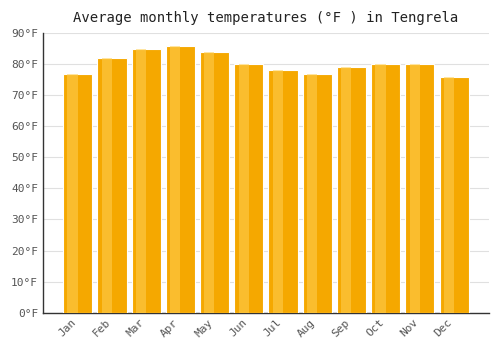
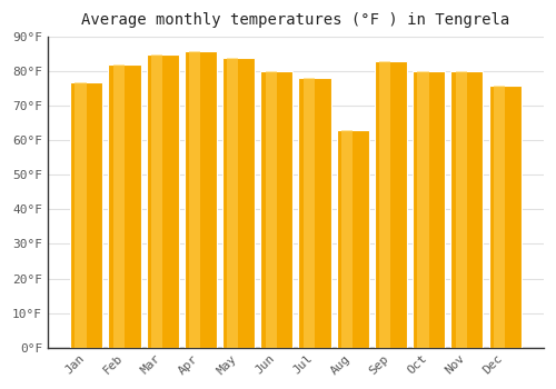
Aug: 77°F -> 63°F
Sep: 79°F -> 83°F
